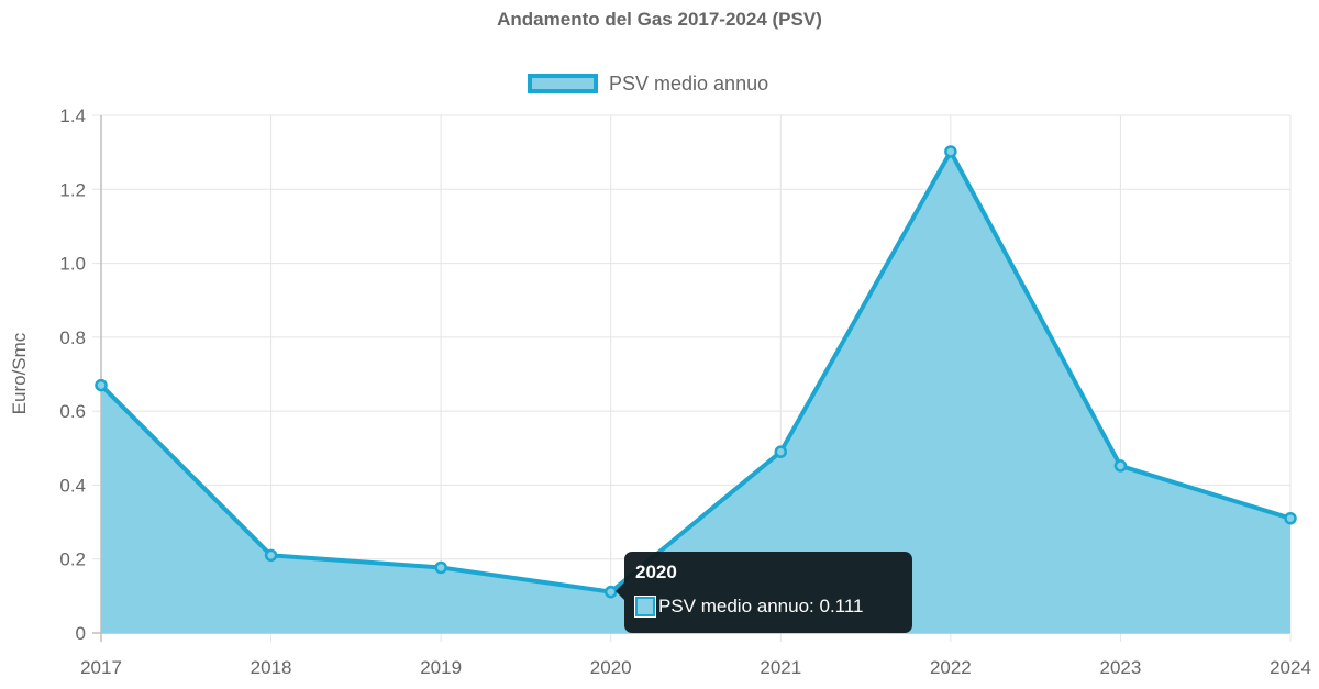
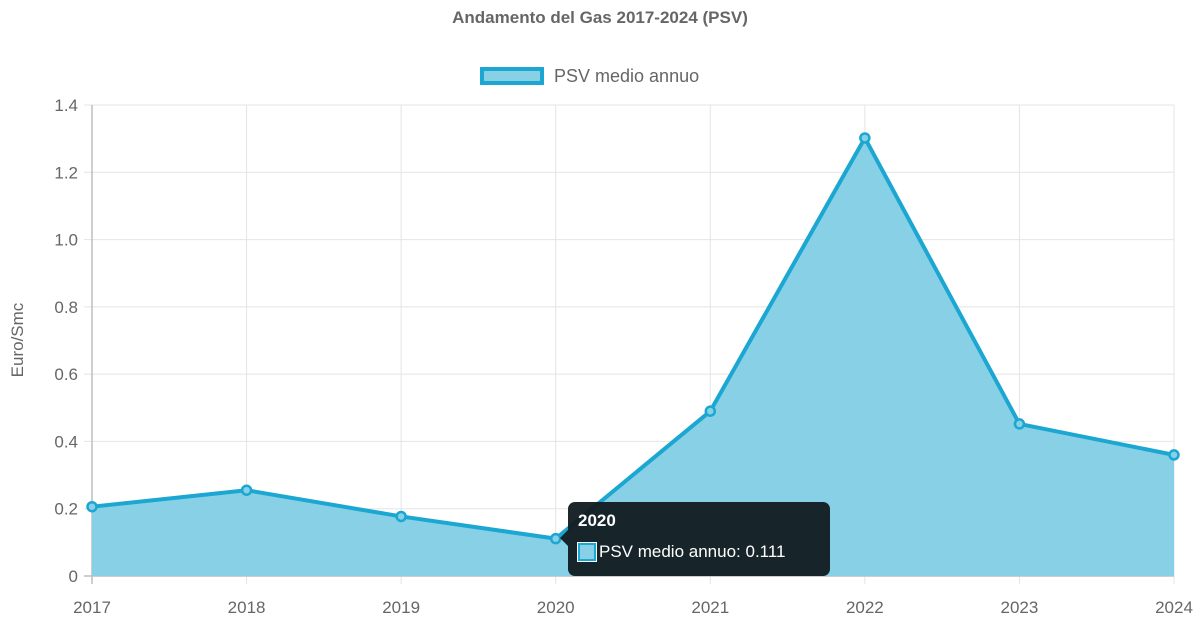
2017: 0.67 -> 0.21
2018: 0.21 -> 0.26
2024: 0.31 -> 0.36
